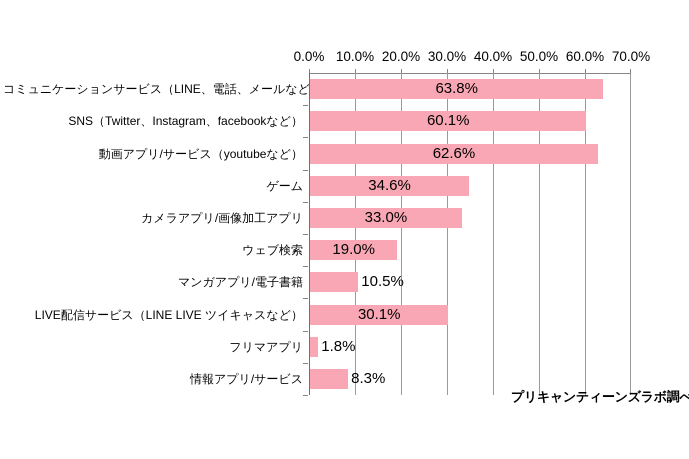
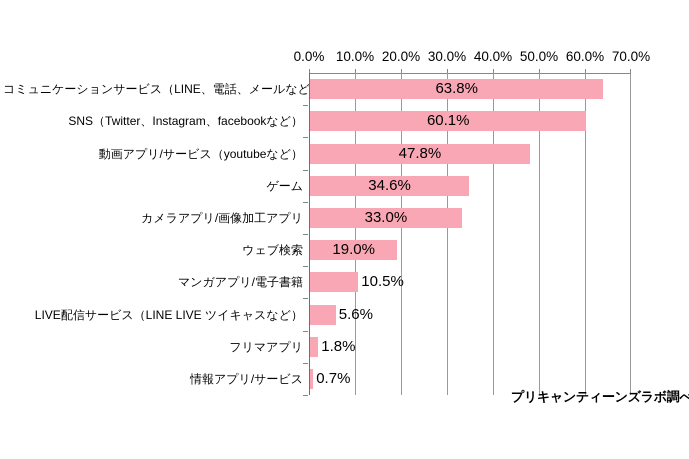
動画アプリ/サービス（youtubeなど）: 62.6% -> 47.8%
LIVE配信サービス（LINE LIVE ツイキャスなど）: 30.1% -> 5.6%
情報アプリ/サービス: 8.3% -> 0.7%
